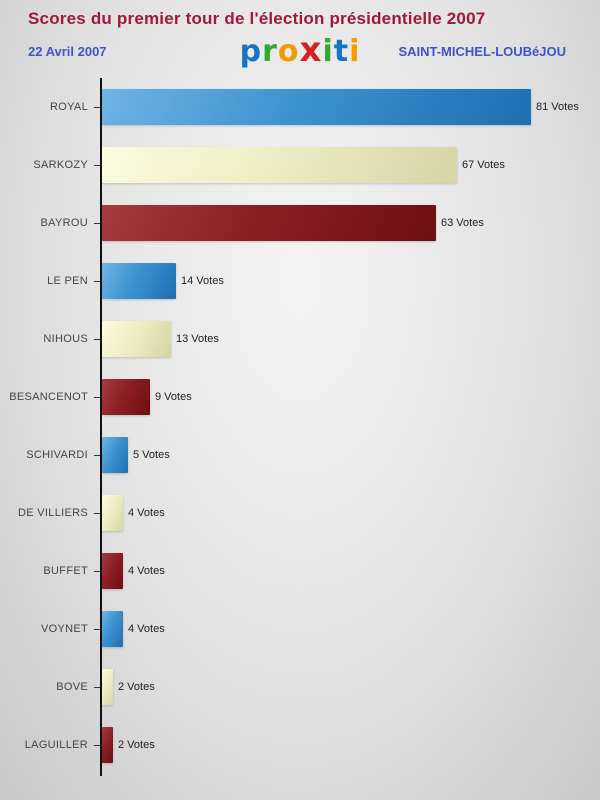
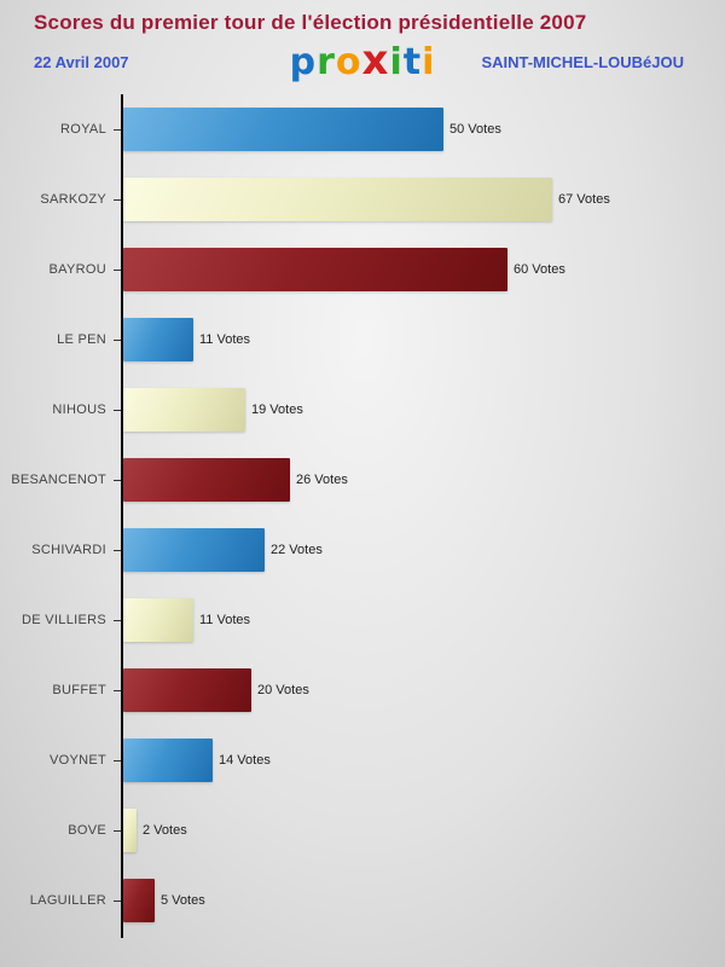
ROYAL: 81 -> 50
BAYROU: 63 -> 60
LE PEN: 14 -> 11
NIHOUS: 13 -> 19
BESANCENOT: 9 -> 26
SCHIVARDI: 5 -> 22
DE VILLIERS: 4 -> 11
BUFFET: 4 -> 20
VOYNET: 4 -> 14
LAGUILLER: 2 -> 5
